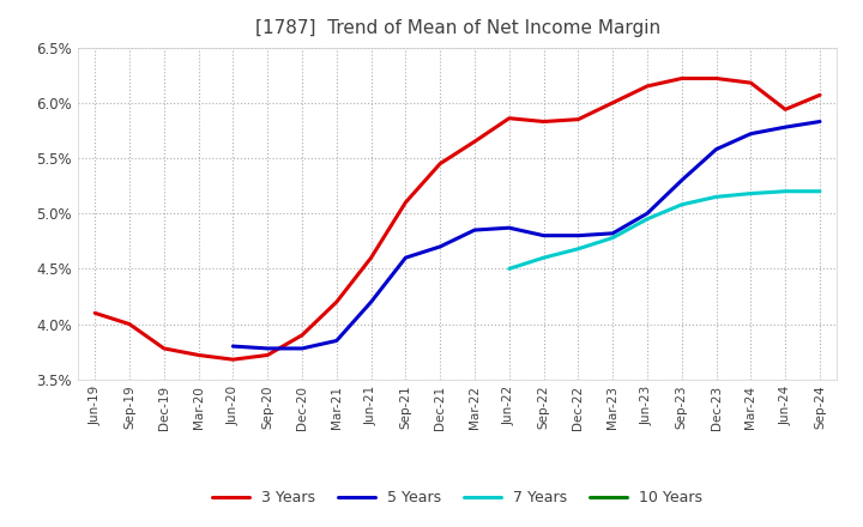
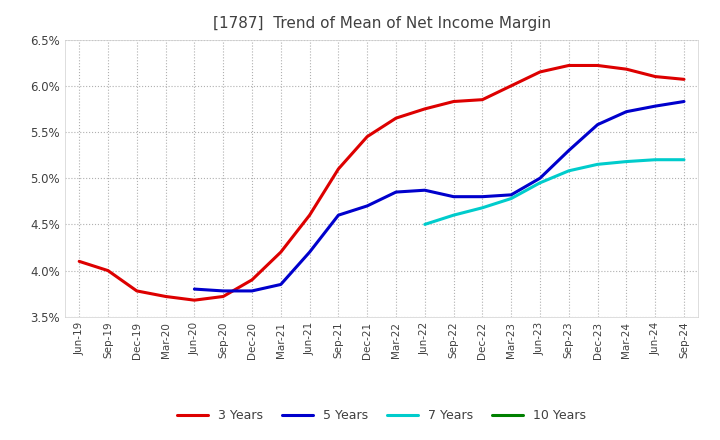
3 Years/Jun-22: 5.86% -> 5.75%
3 Years/Jun-24: 5.94% -> 6.10%
